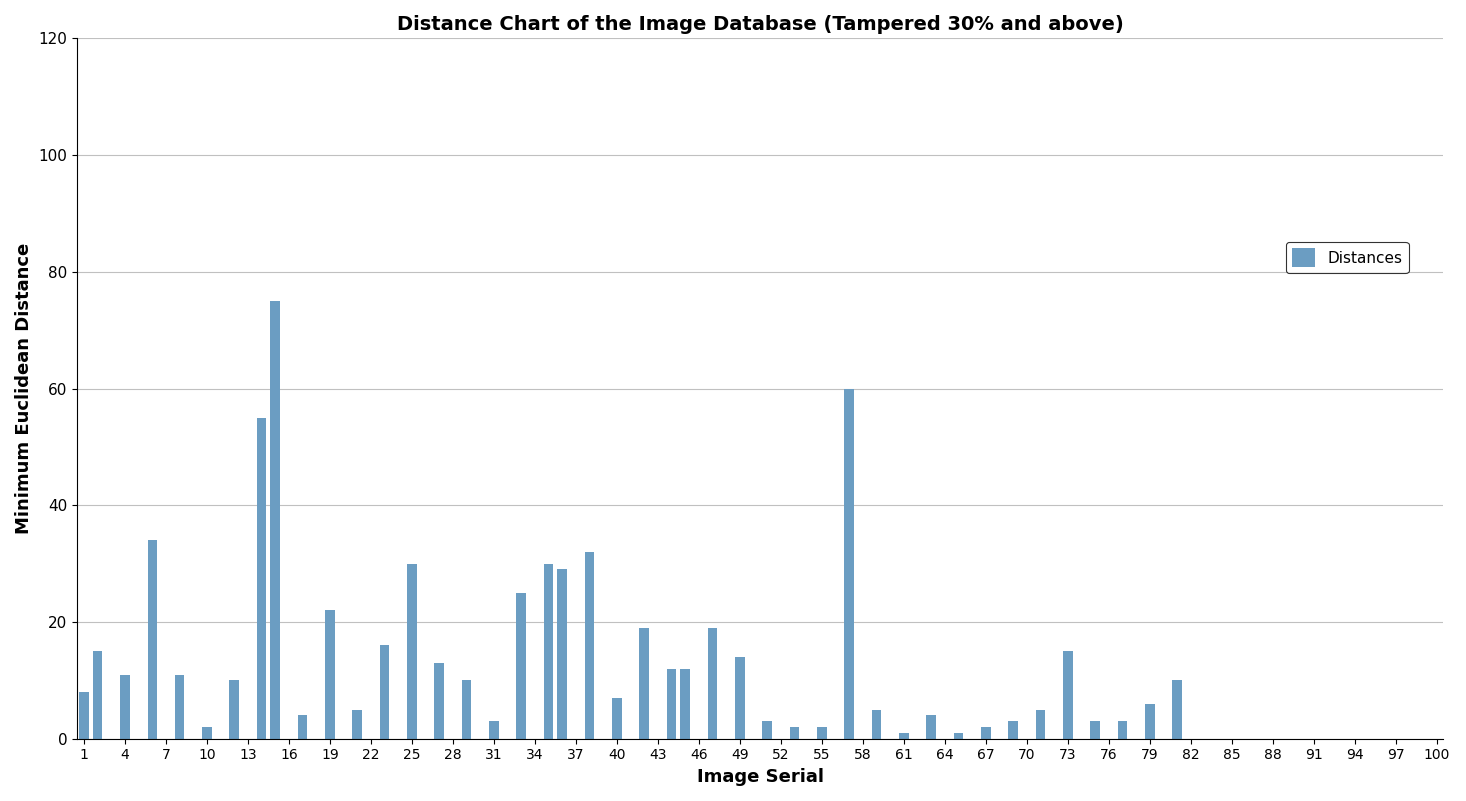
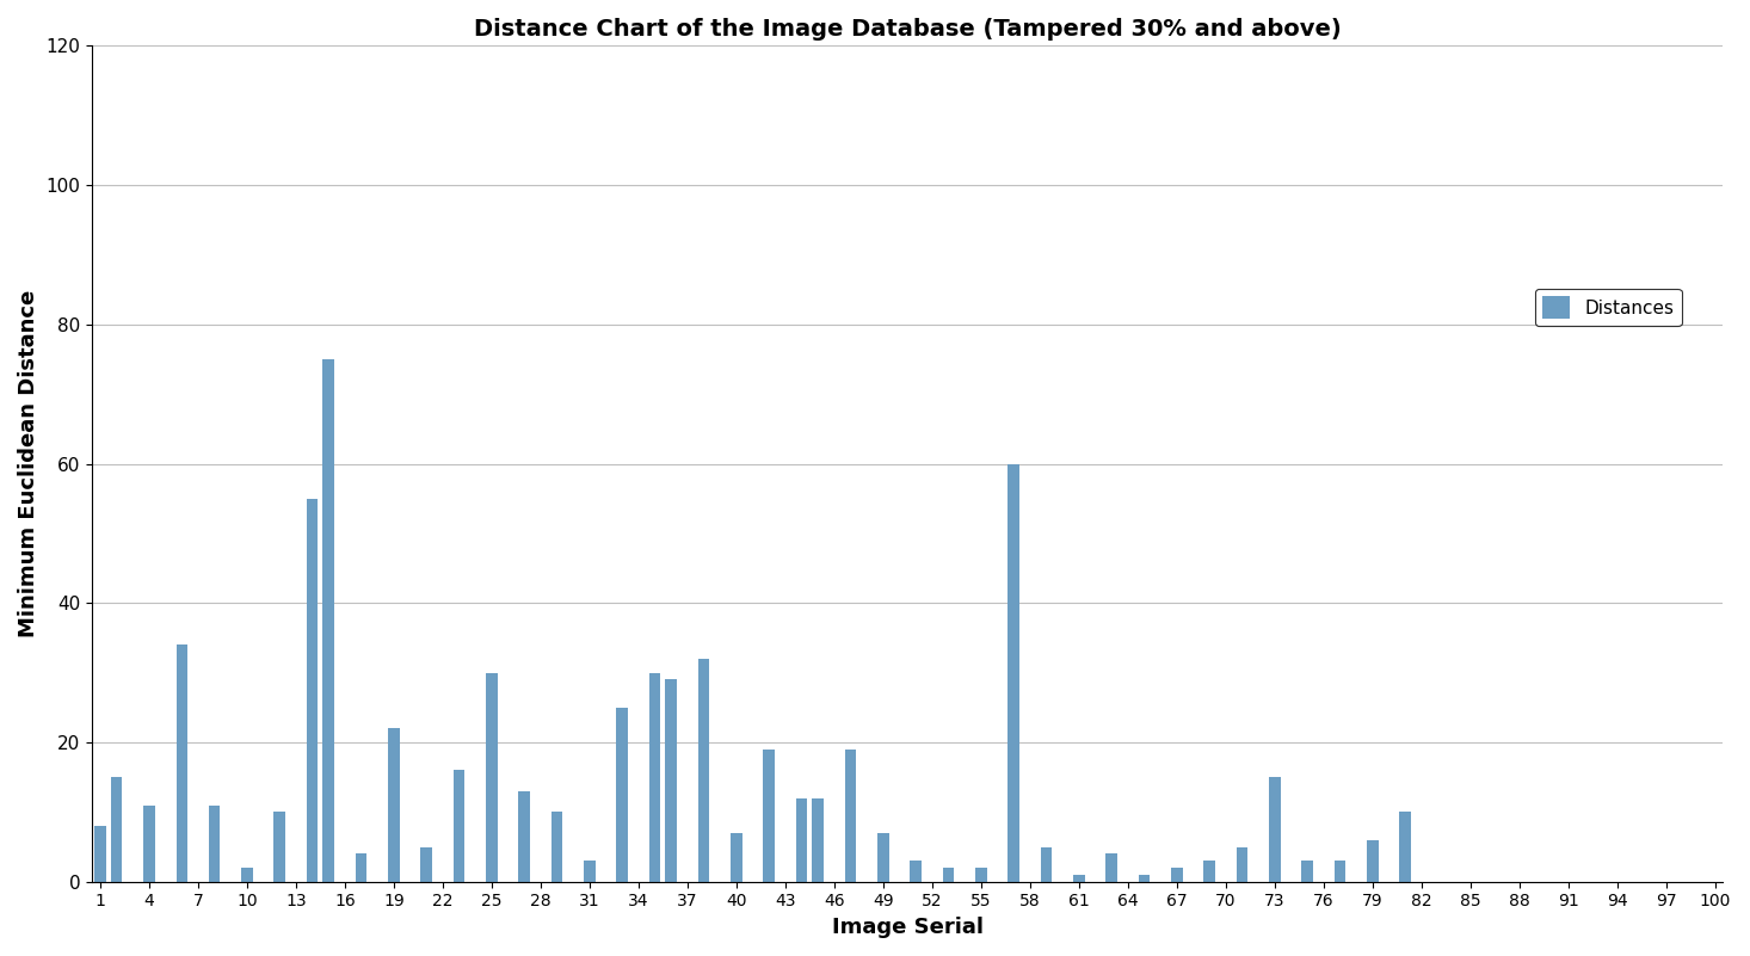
49: 14 -> 7
